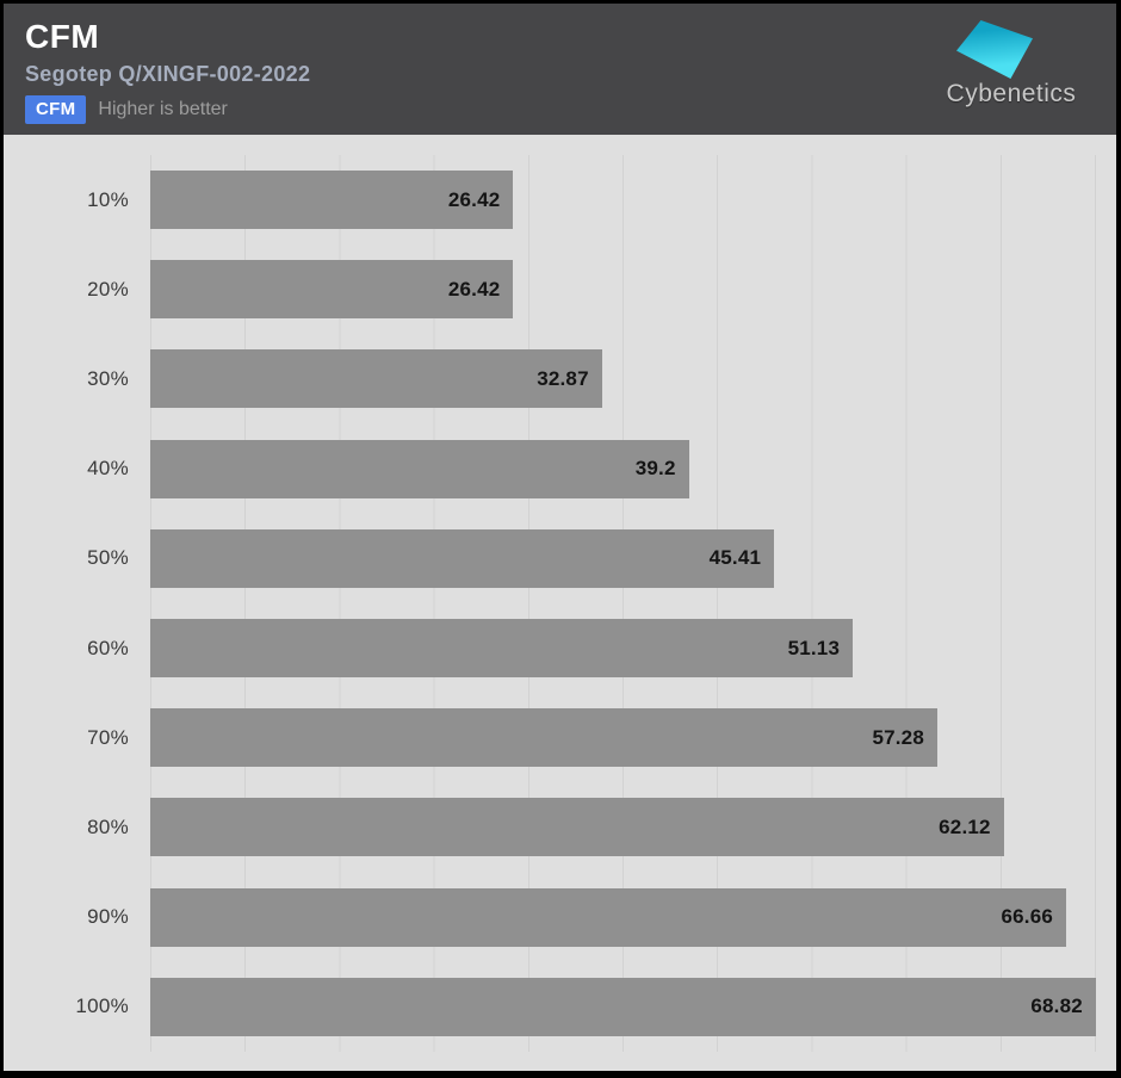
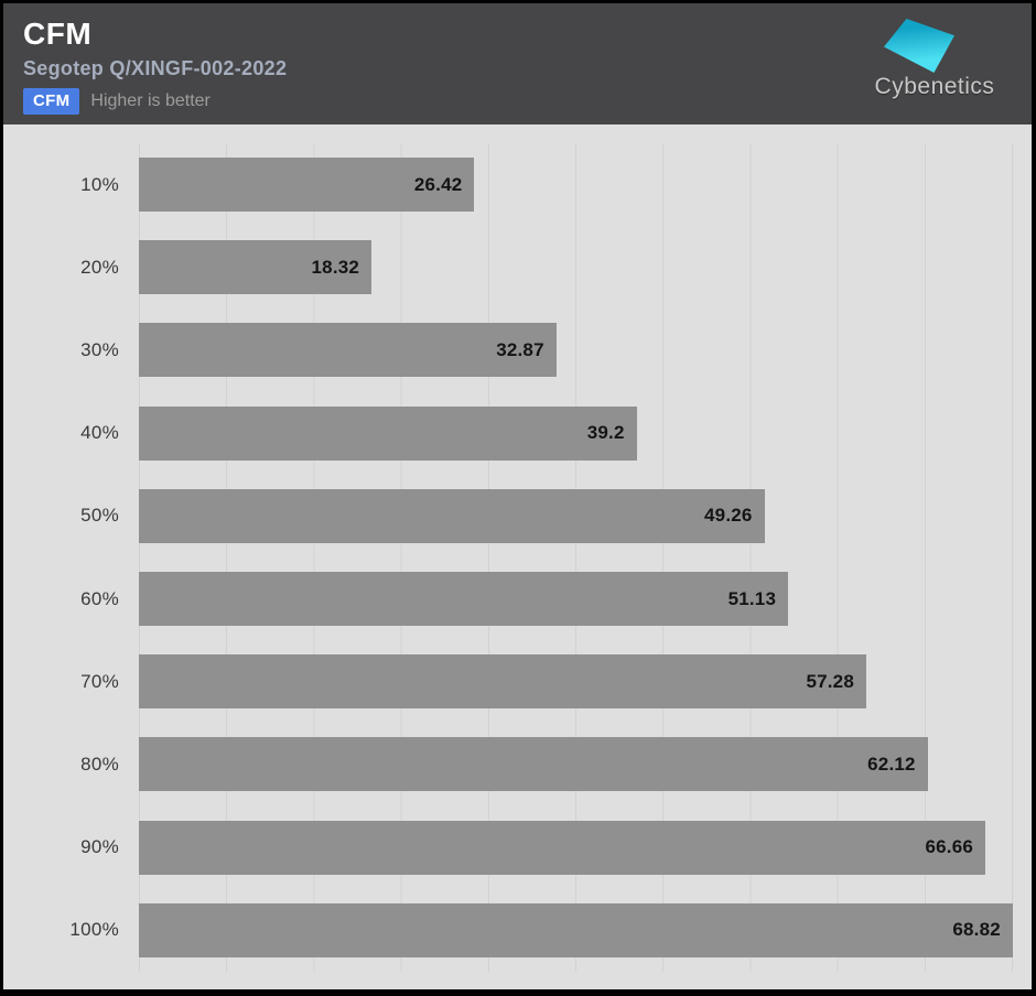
20%: 26.42 -> 18.32
50%: 45.41 -> 49.26
